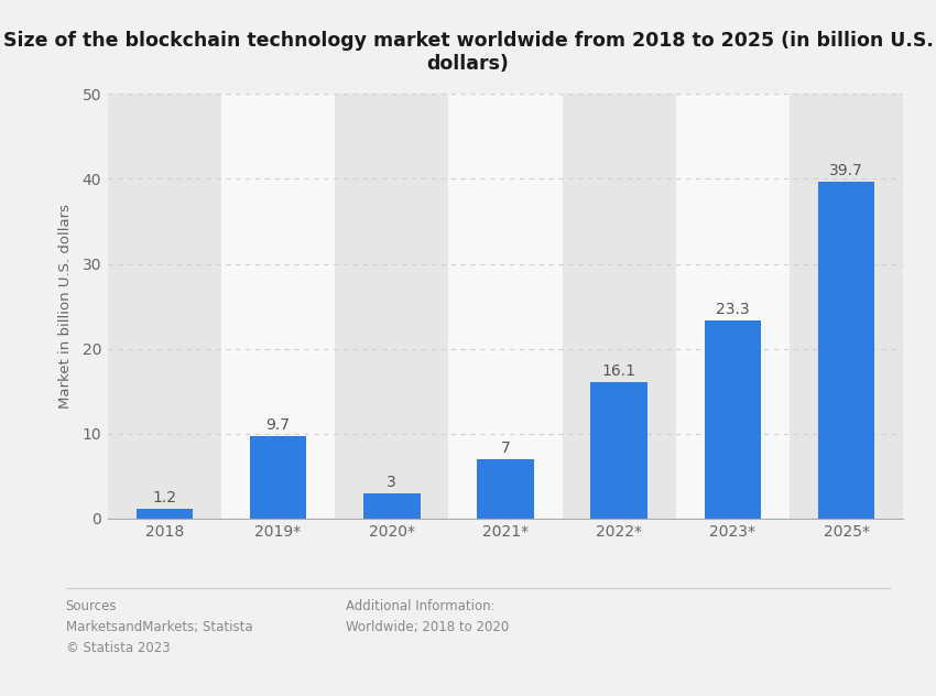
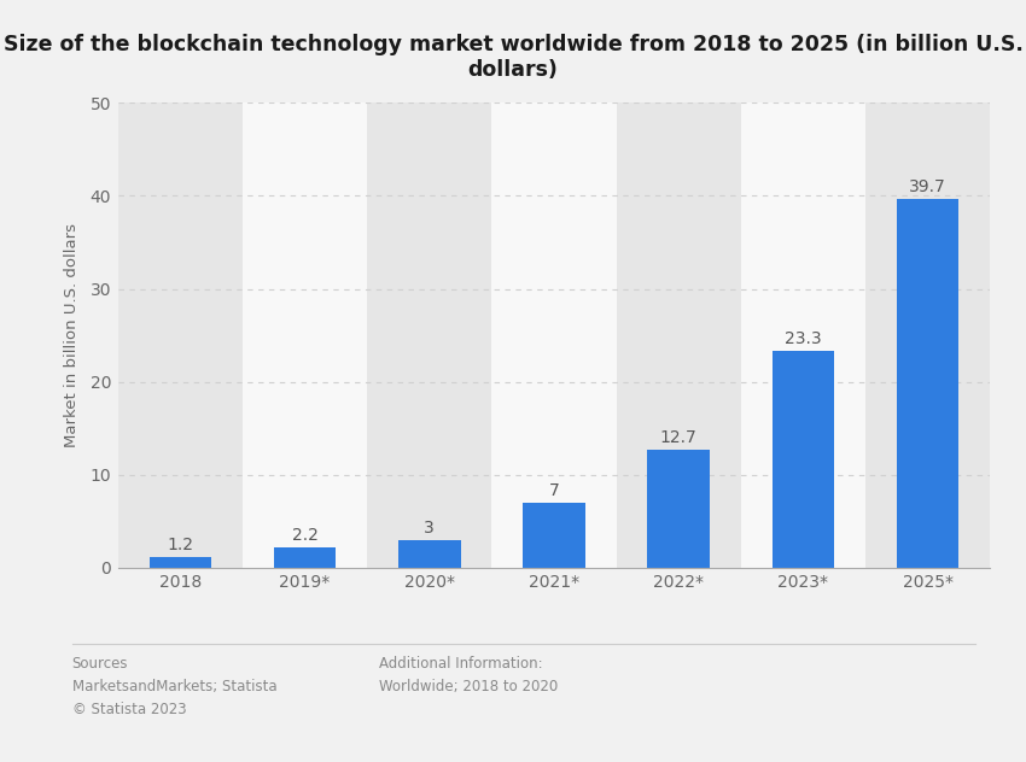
2019*: 9.7 -> 2.2
2022*: 16.1 -> 12.7
